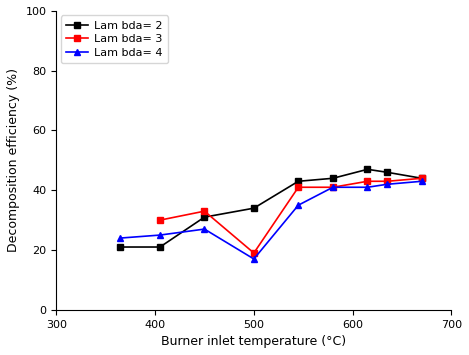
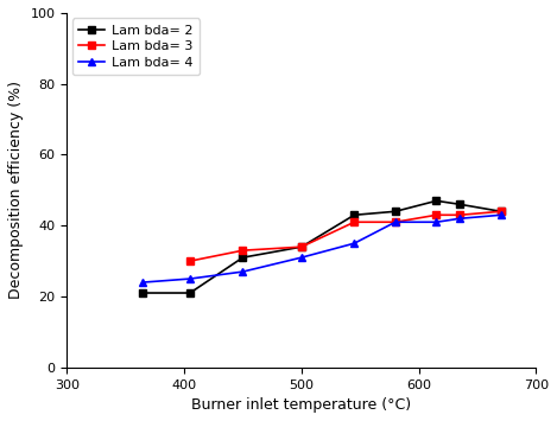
Lam bda= 3/500: 19 -> 34
Lam bda= 4/500: 17 -> 31
